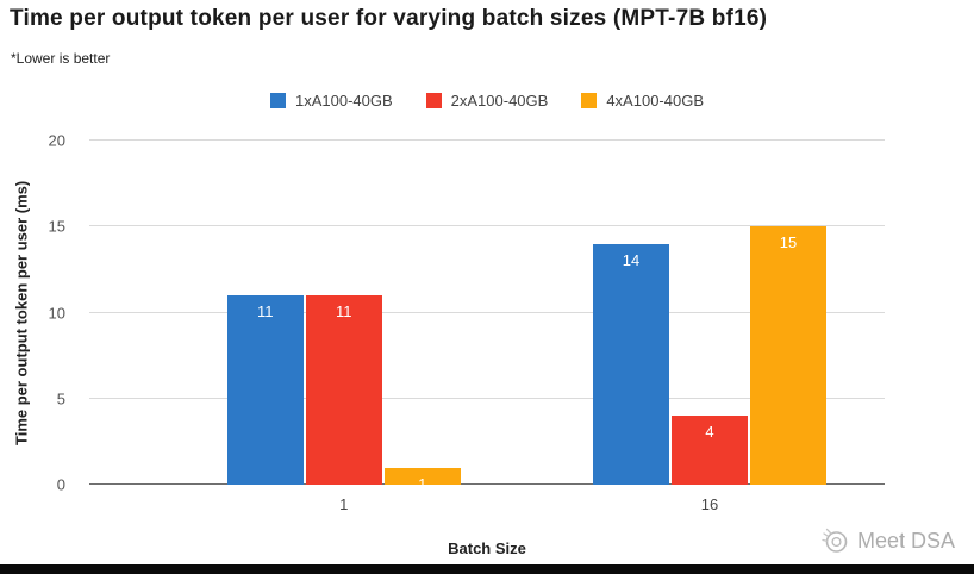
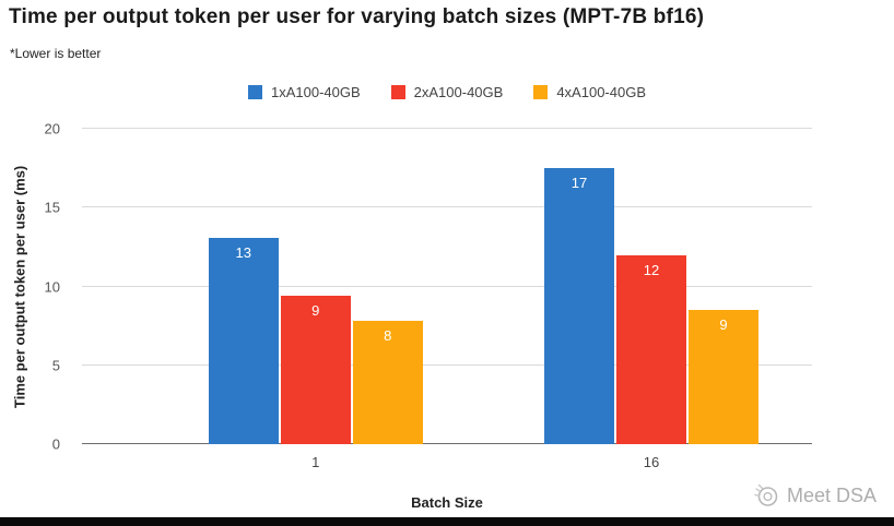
1xA100-40GB/1: 11 -> 13
2xA100-40GB/1: 11 -> 9
4xA100-40GB/1: 1 -> 8
1xA100-40GB/16: 14 -> 17
2xA100-40GB/16: 4 -> 12
4xA100-40GB/16: 15 -> 9
